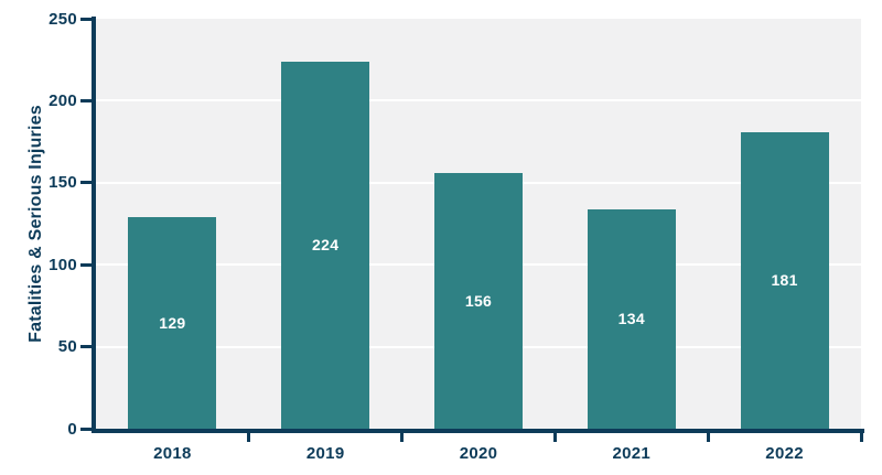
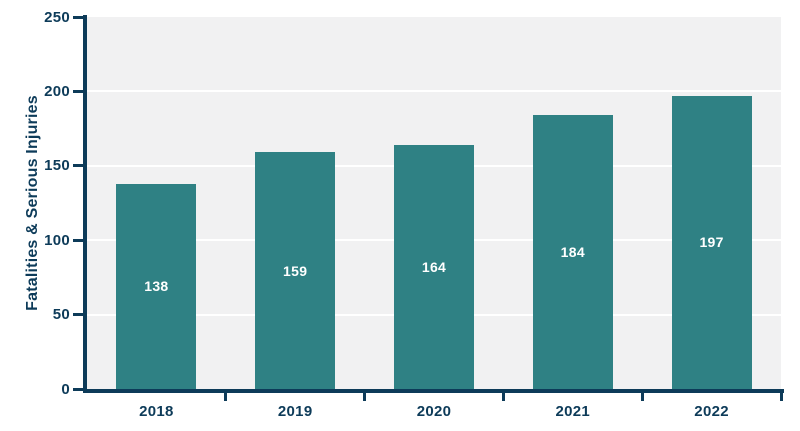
2018: 129 -> 138
2019: 224 -> 159
2020: 156 -> 164
2021: 134 -> 184
2022: 181 -> 197
